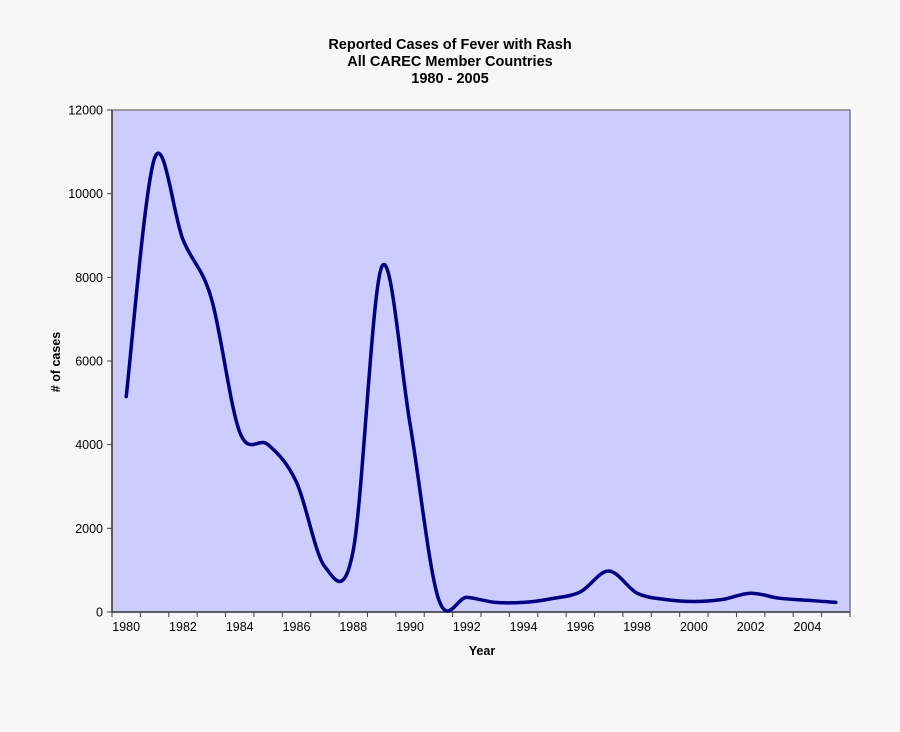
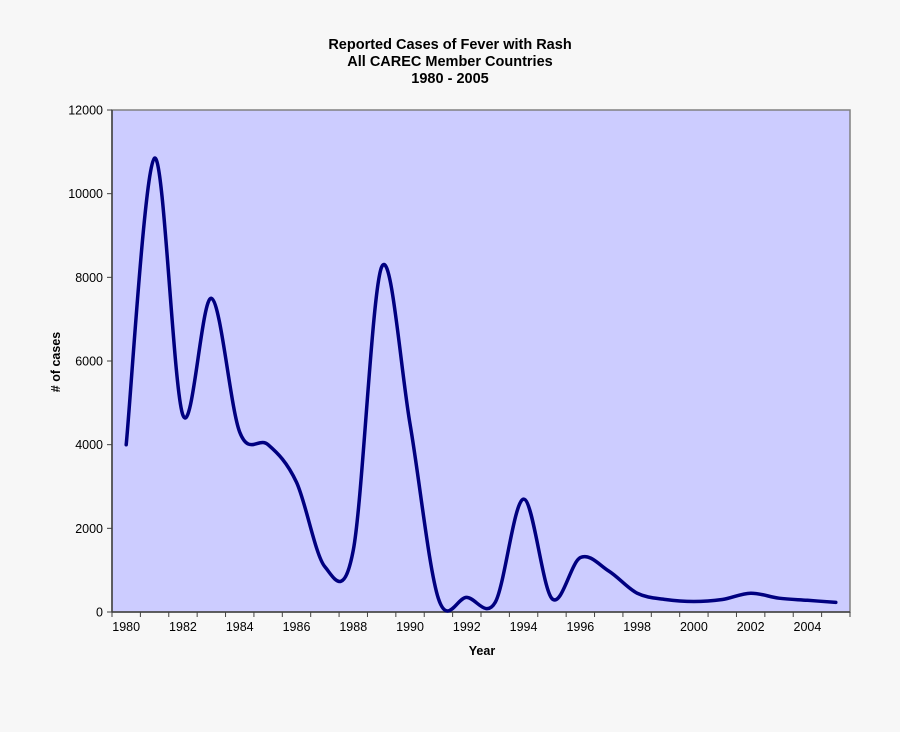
1980: 5200 -> 4000
1982: 8900 -> 4700
1994: 200 -> 2700
1996: 500 -> 1300
